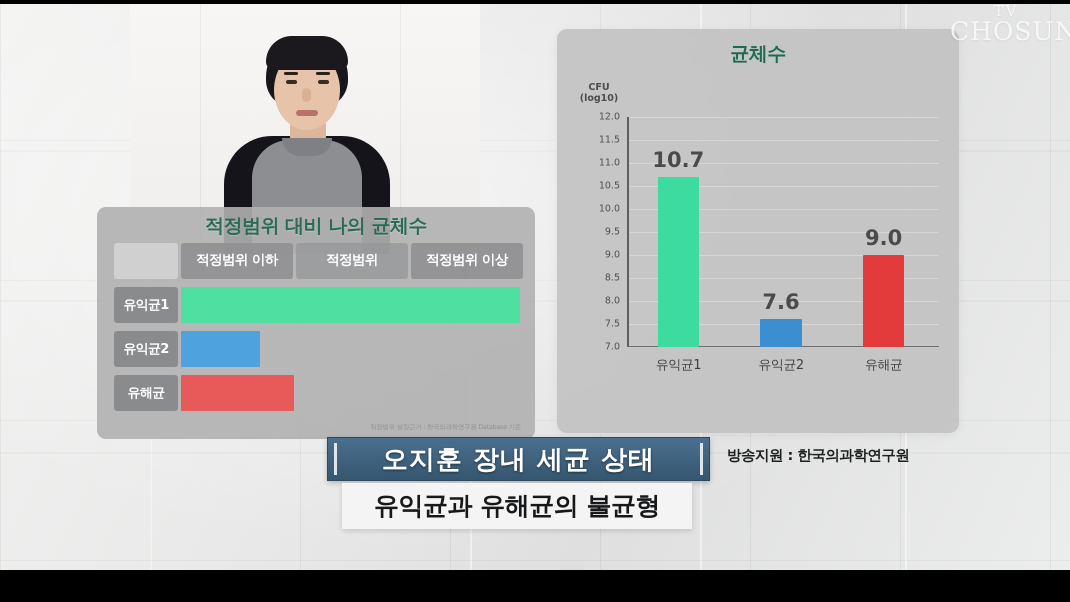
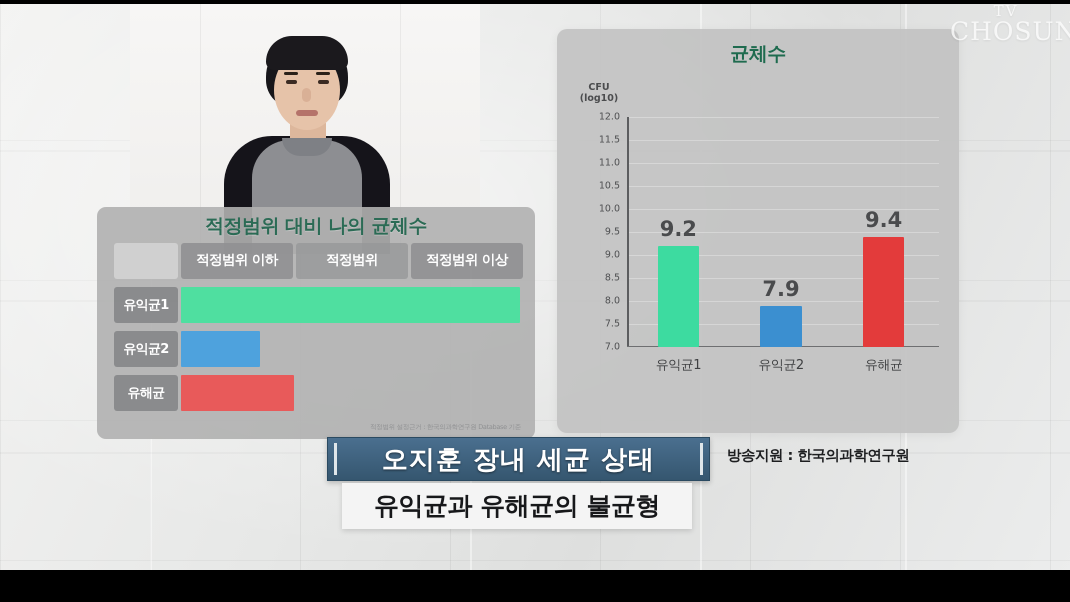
유익균1: 10.7 -> 9.2
유익균2: 7.6 -> 7.9
유해균: 9.0 -> 9.4
